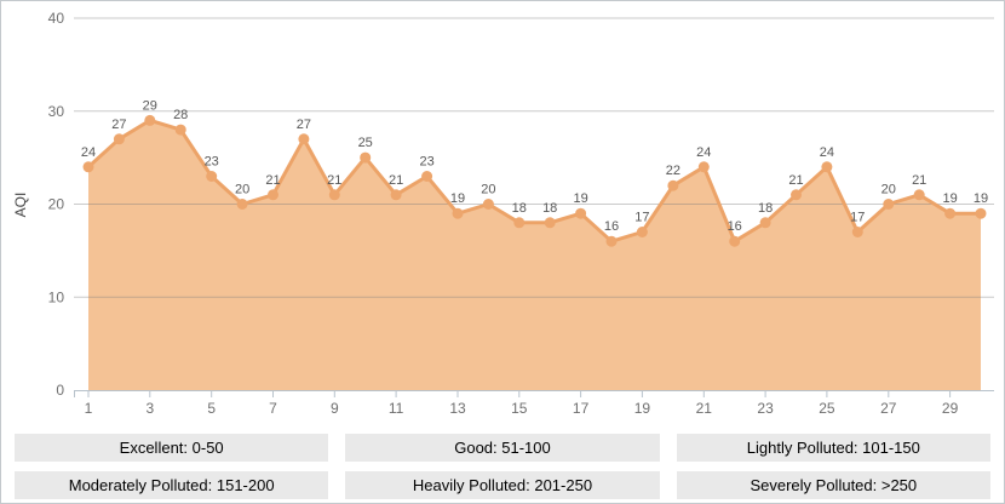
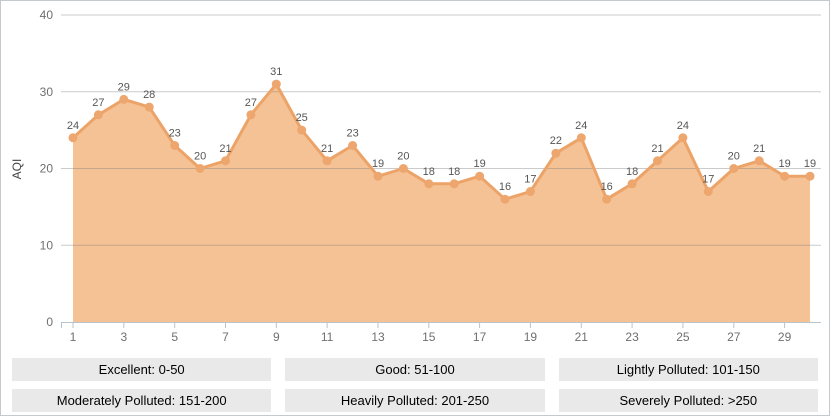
9: 21 -> 31
